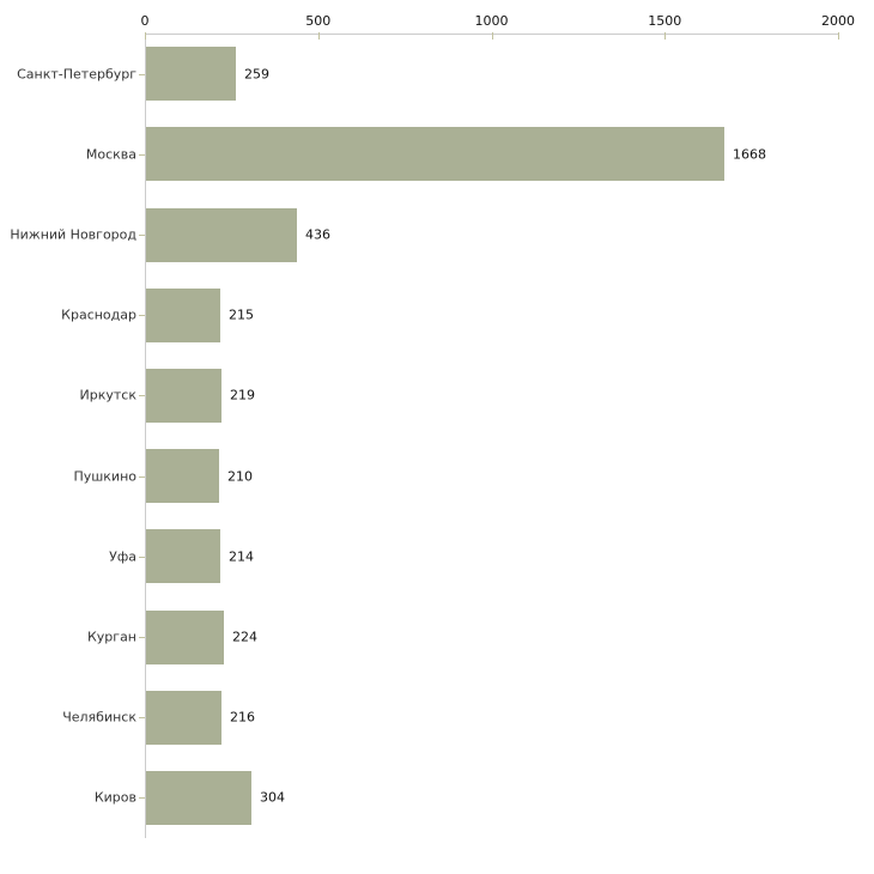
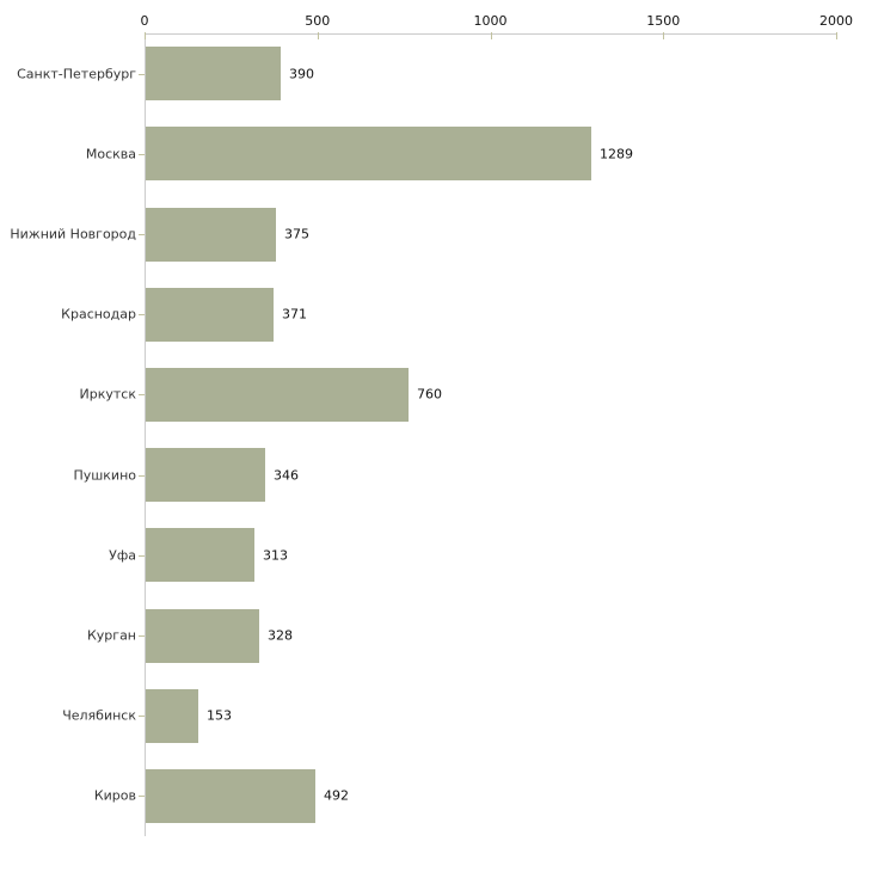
Санкт-Петербург: 259 -> 390
Москва: 1668 -> 1289
Нижний Новгород: 436 -> 375
Краснодар: 215 -> 371
Иркутск: 219 -> 760
Пушкино: 210 -> 346
Уфа: 214 -> 313
Курган: 224 -> 328
Челябинск: 216 -> 153
Киров: 304 -> 492
